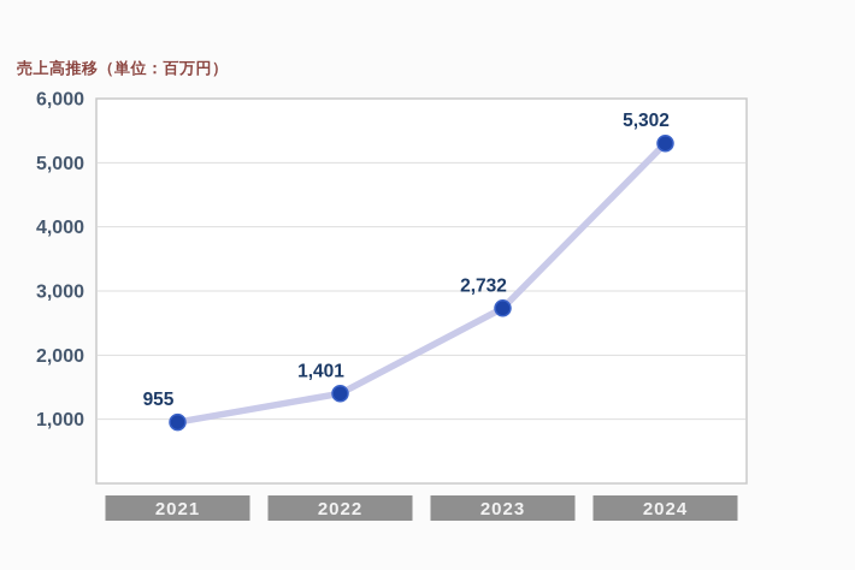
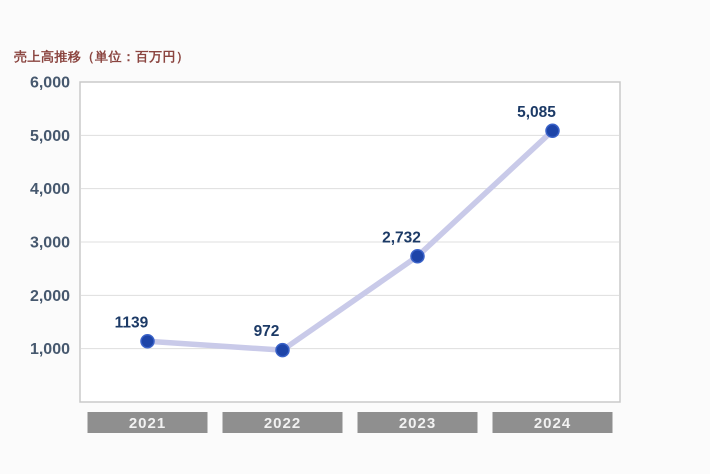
2021: 955 -> 1139
2022: 1,401 -> 972
2024: 5,302 -> 5,085
